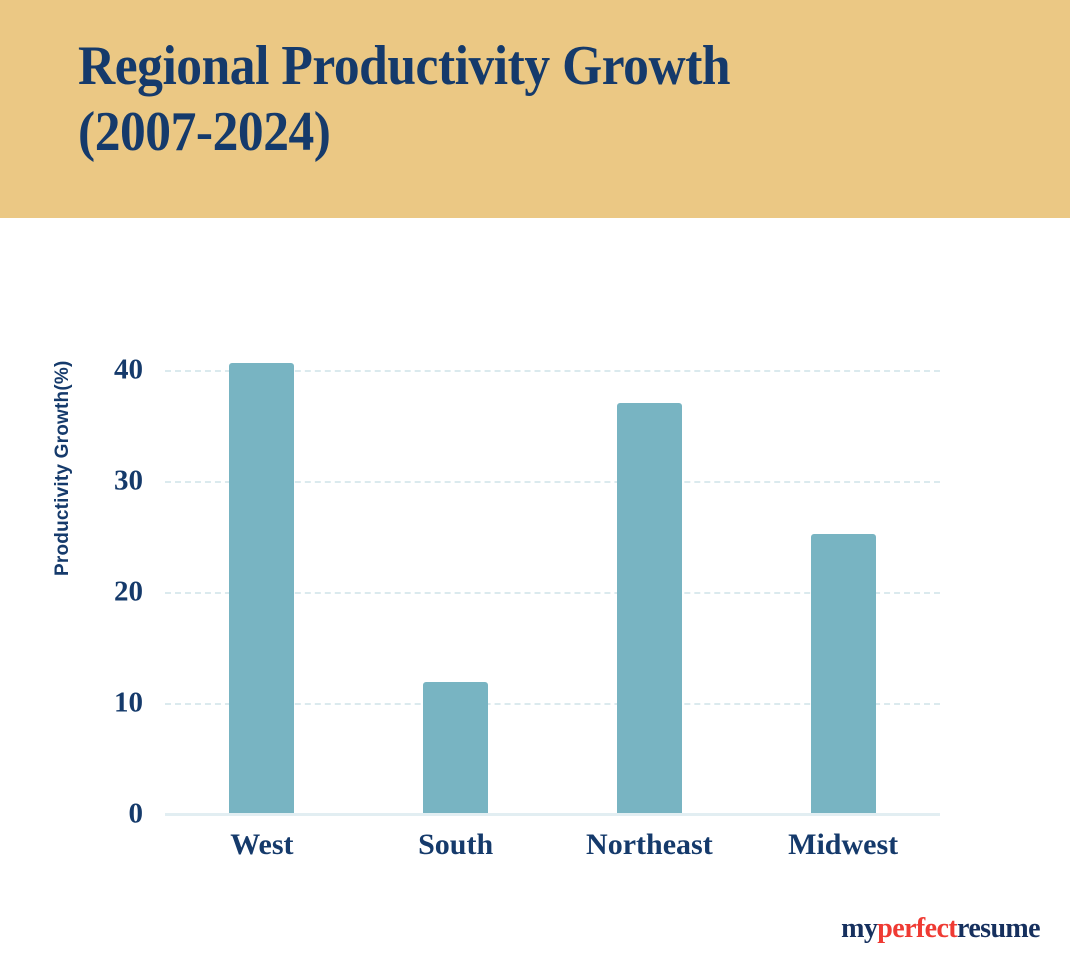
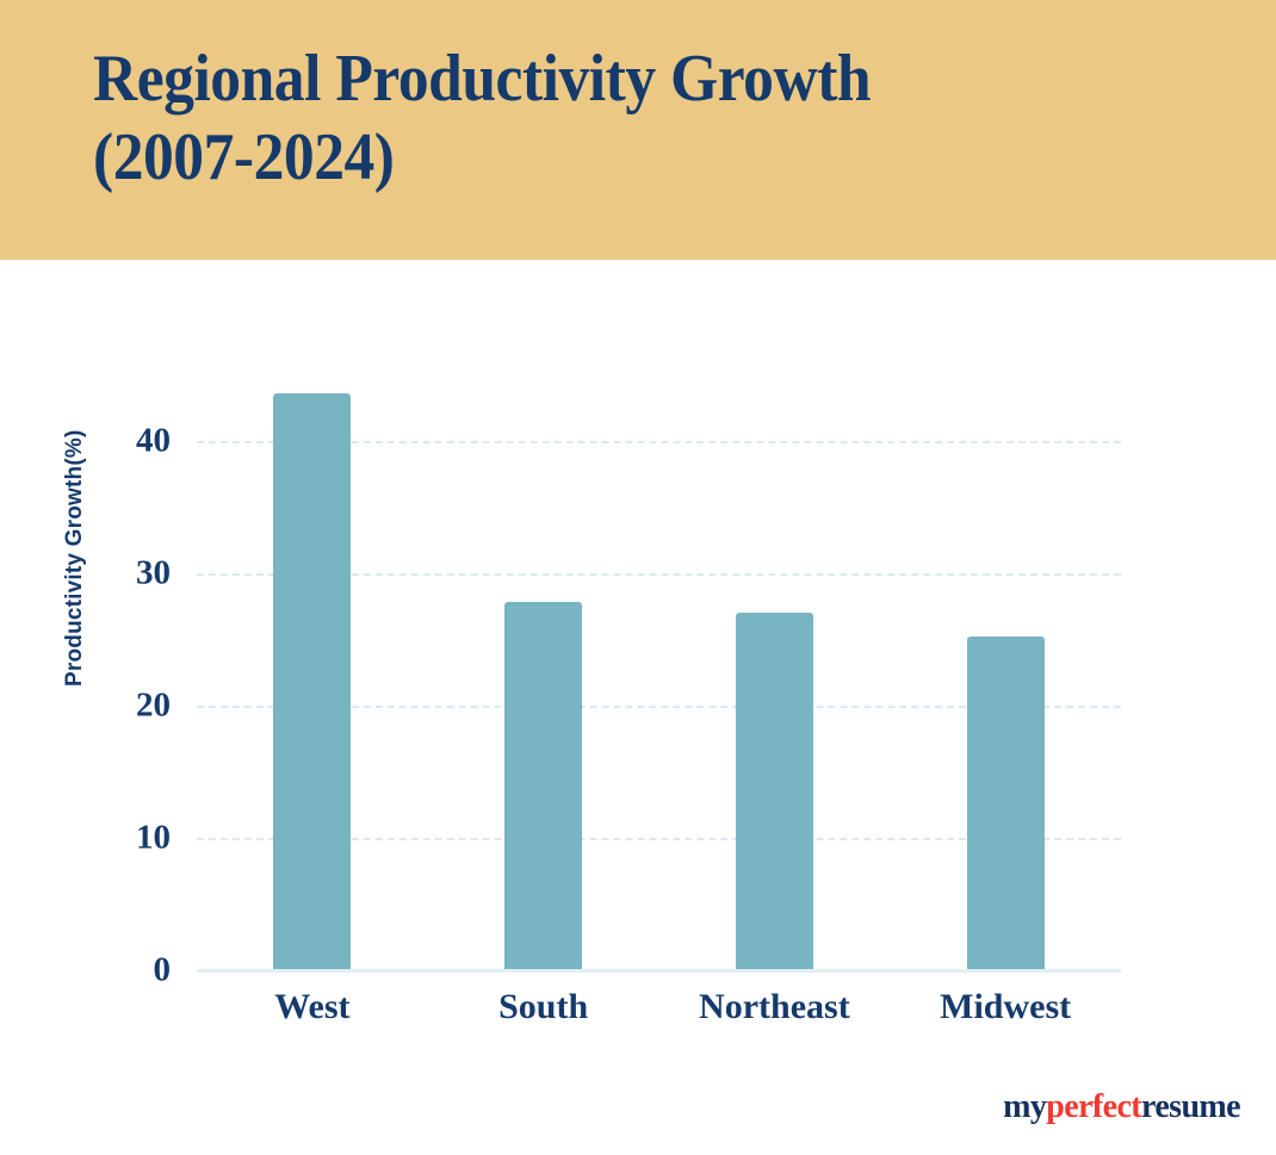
West: 40.6 -> 43.6
South: 11.9 -> 27.8
Northeast: 37.0 -> 27.0
